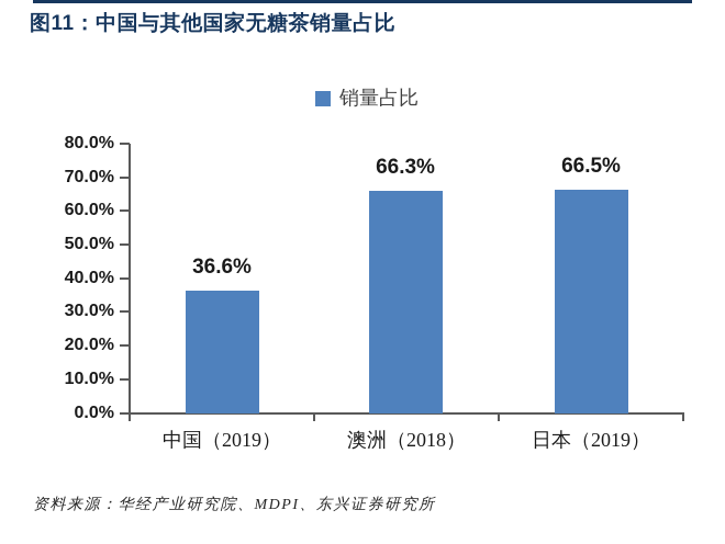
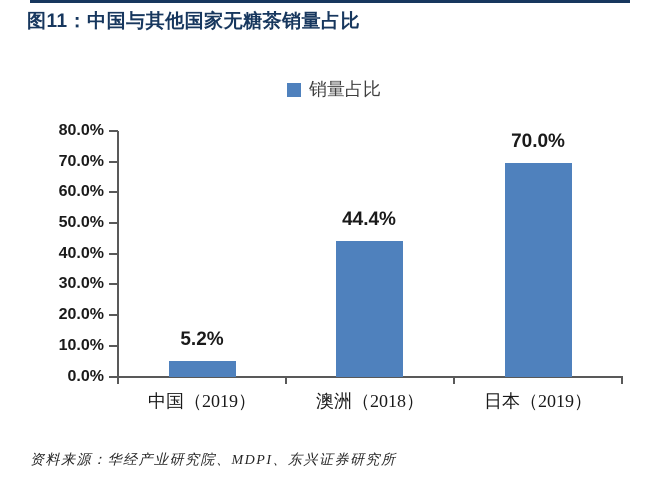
中国（2019）: 36.6% -> 5.2%
澳洲（2018）: 66.3% -> 44.4%
日本（2019）: 66.5% -> 70.0%
